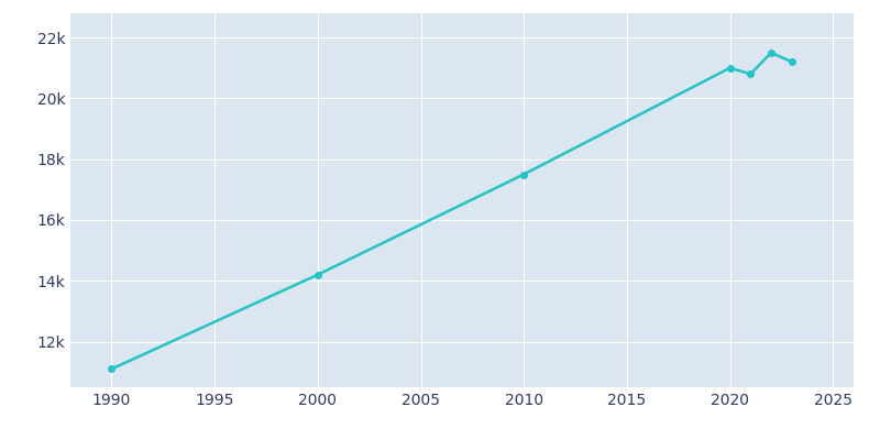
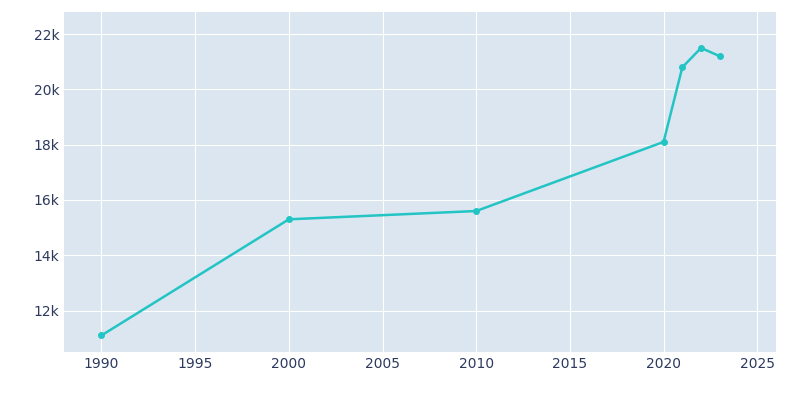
2000: 14.2k -> 15.3k
2010: 17.5k -> 15.6k
2020: 21.0k -> 18.1k
